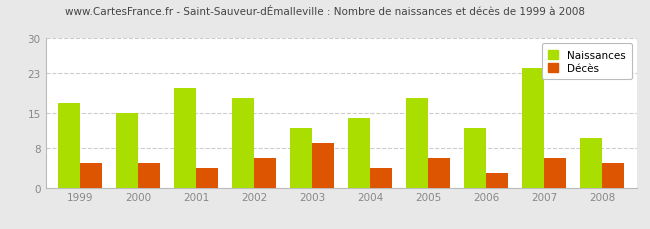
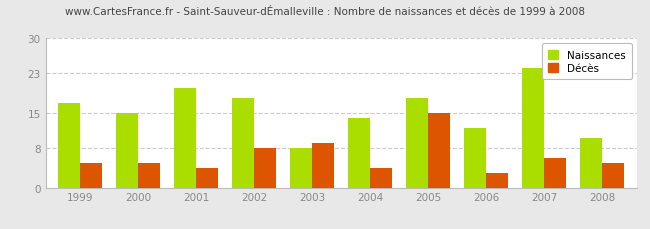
Décès/2002: 6 -> 8
Naissances/2003: 12 -> 8
Décès/2005: 6 -> 15
